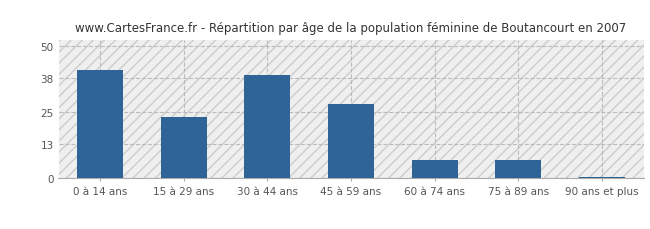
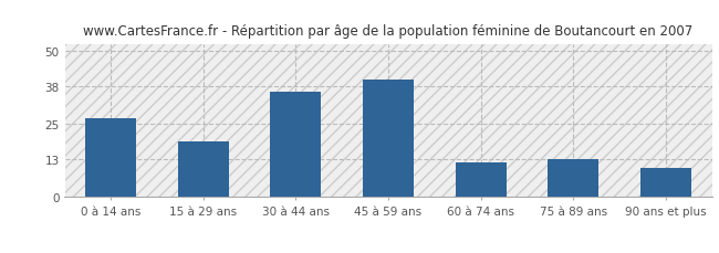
0 à 14 ans: 41.0 -> 27.0
15 à 29 ans: 23.0 -> 19.0
30 à 44 ans: 39.0 -> 36.0
45 à 59 ans: 28.0 -> 40.0
60 à 74 ans: 7.0 -> 12.0
75 à 89 ans: 7.0 -> 13.0
90 ans et plus: 0.5 -> 10.0
